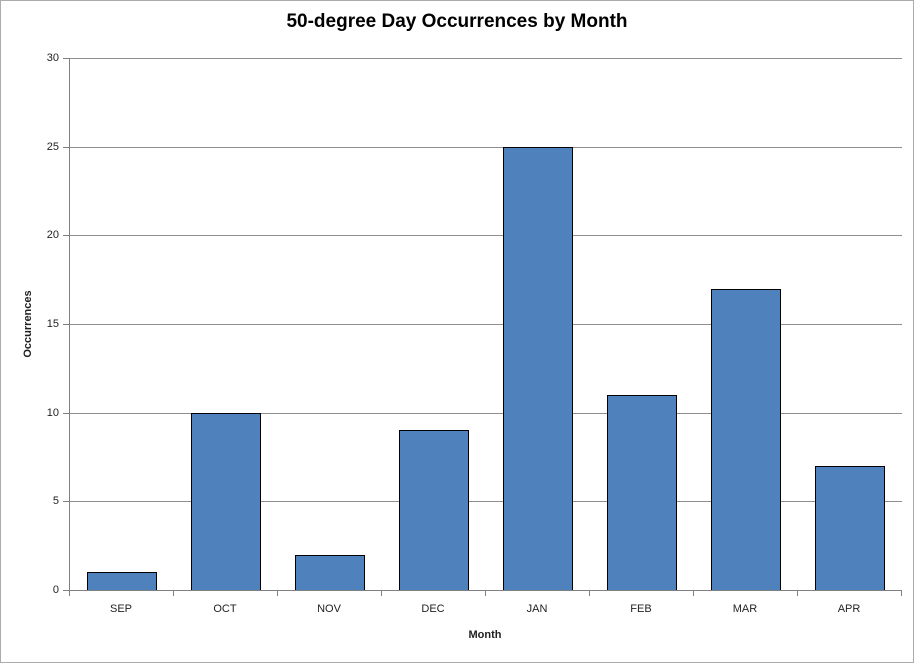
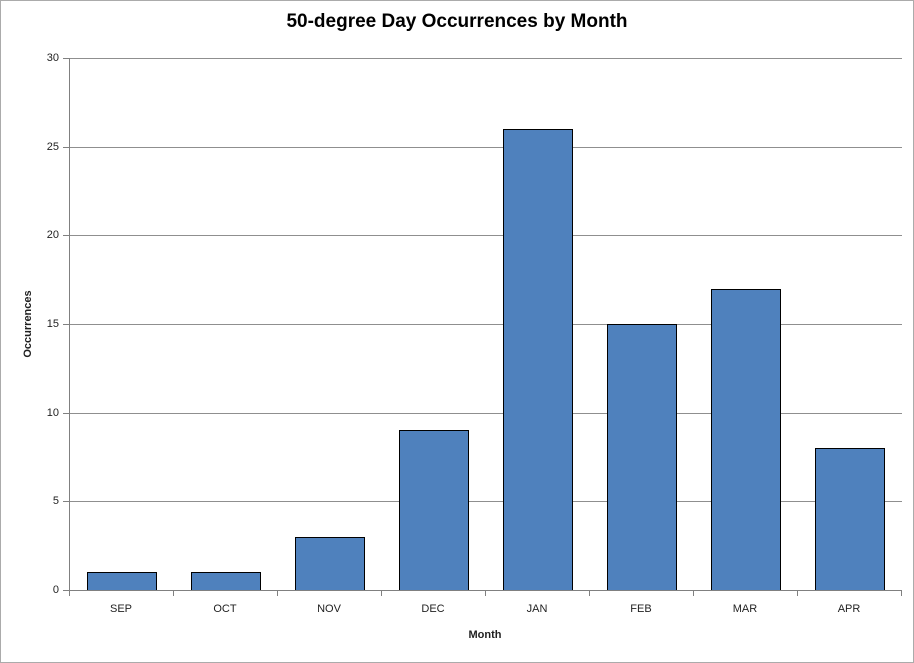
OCT: 10 -> 1
NOV: 2 -> 3
JAN: 25 -> 26
FEB: 11 -> 15
APR: 7 -> 8
